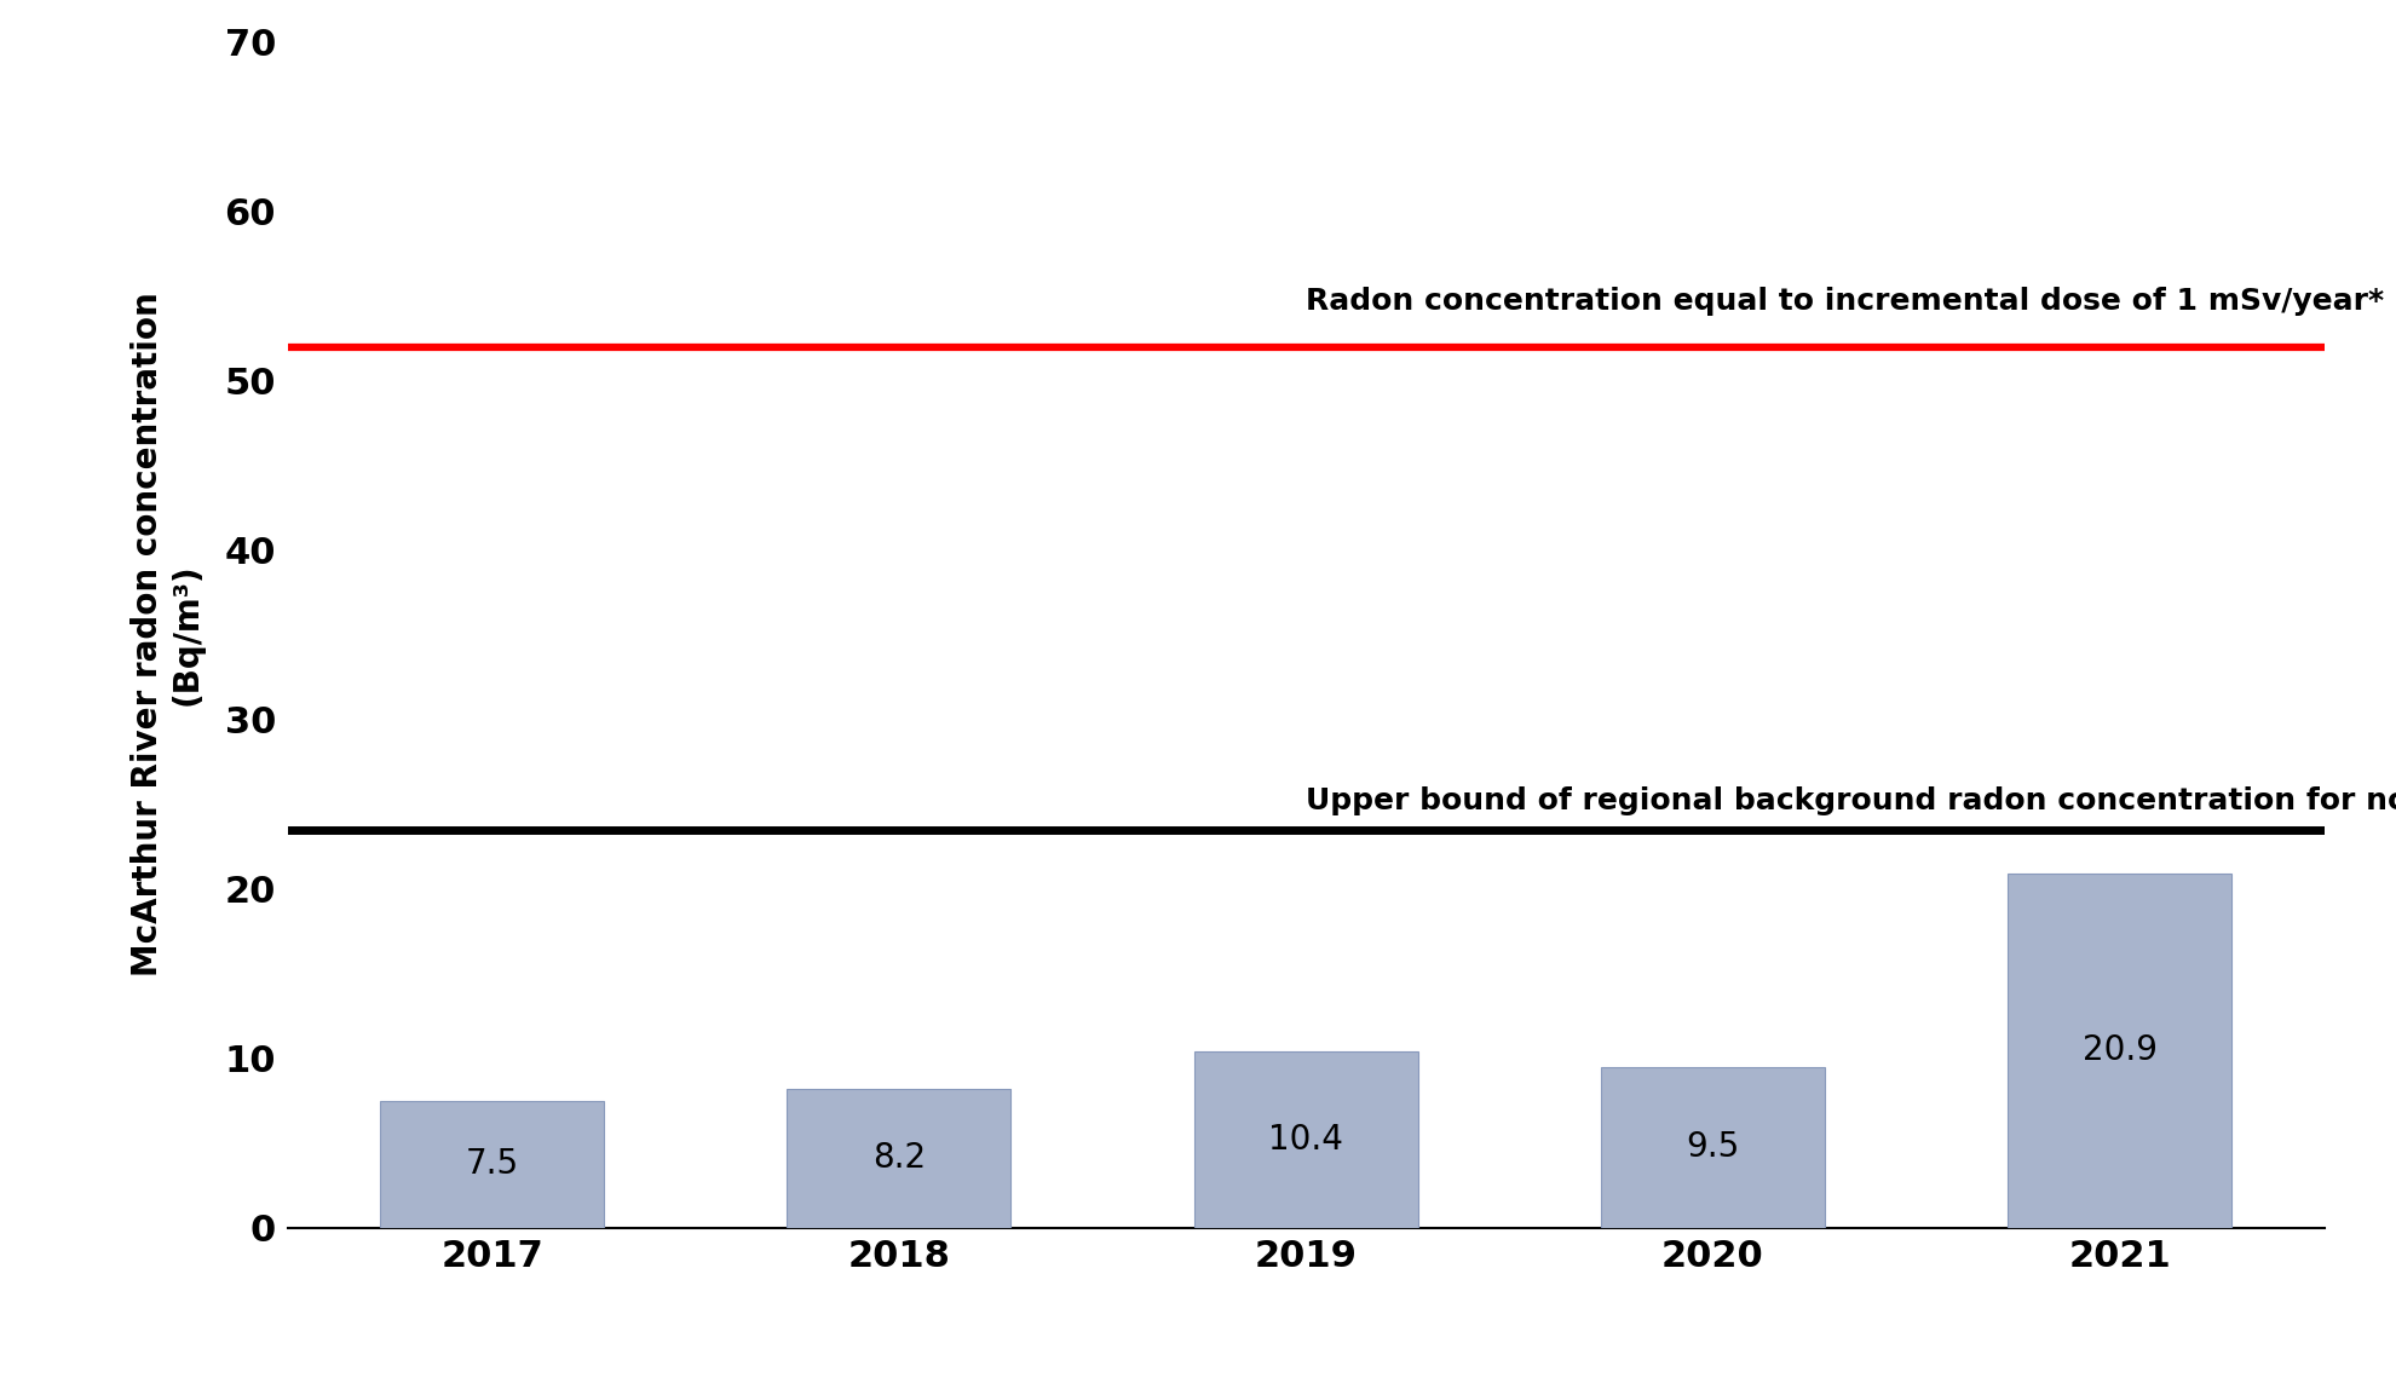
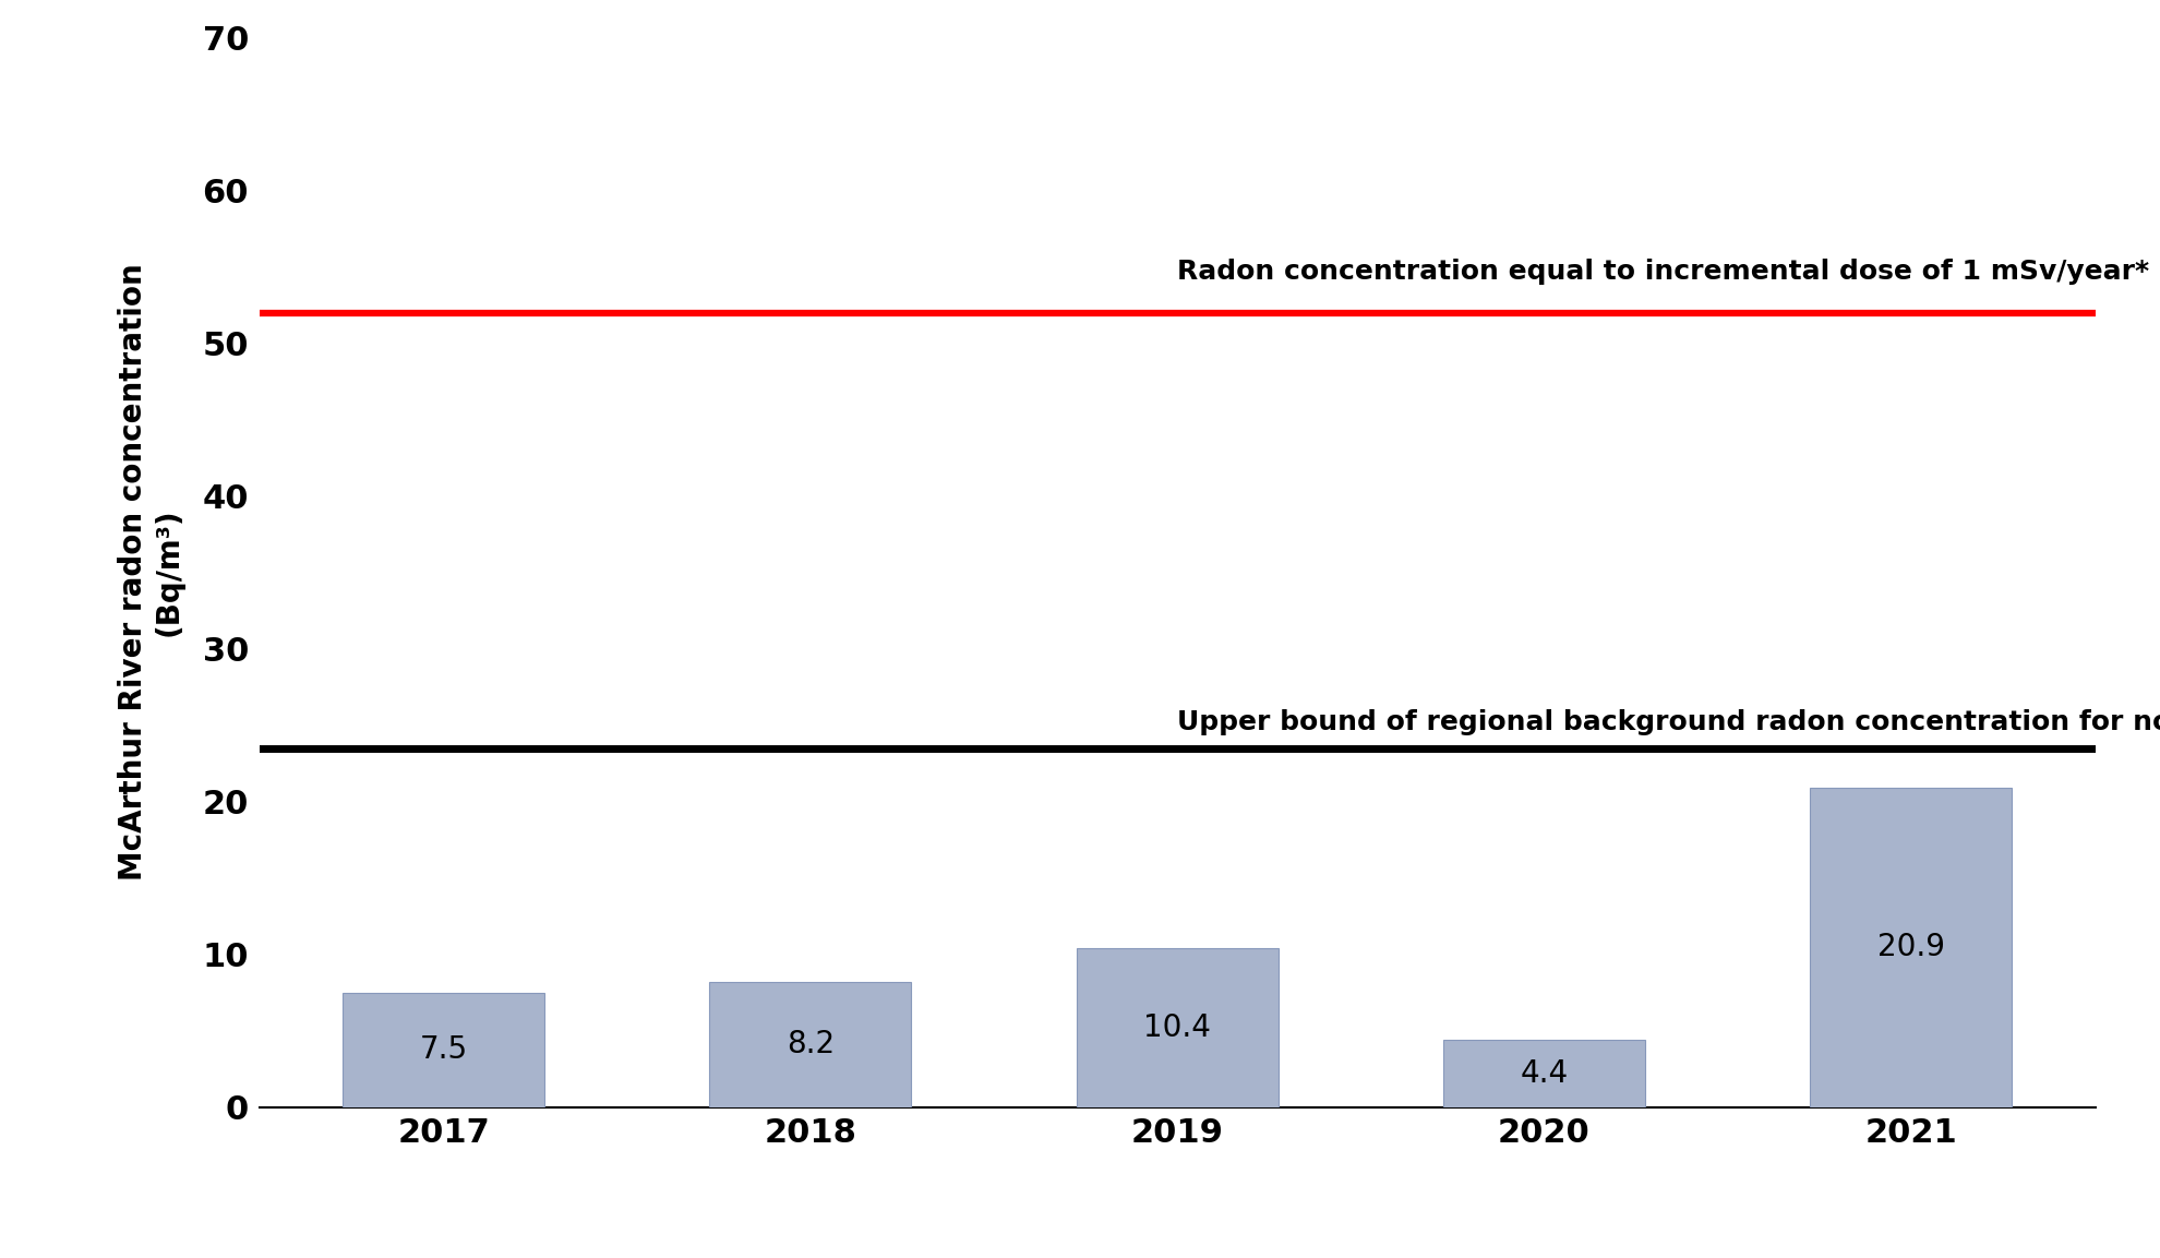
2020: 9.5 -> 4.4
